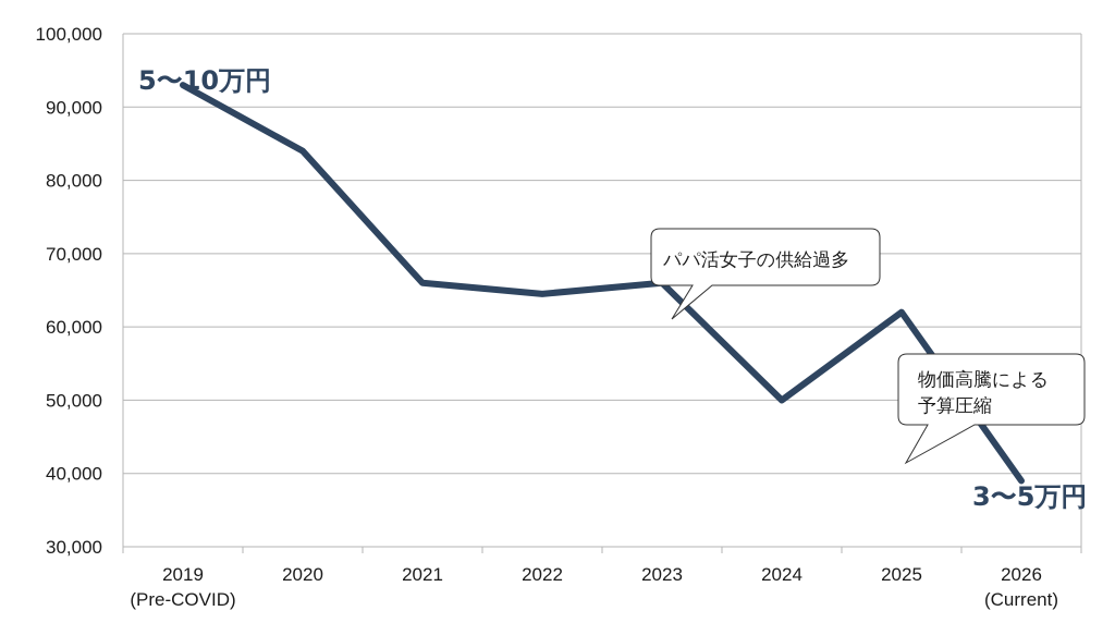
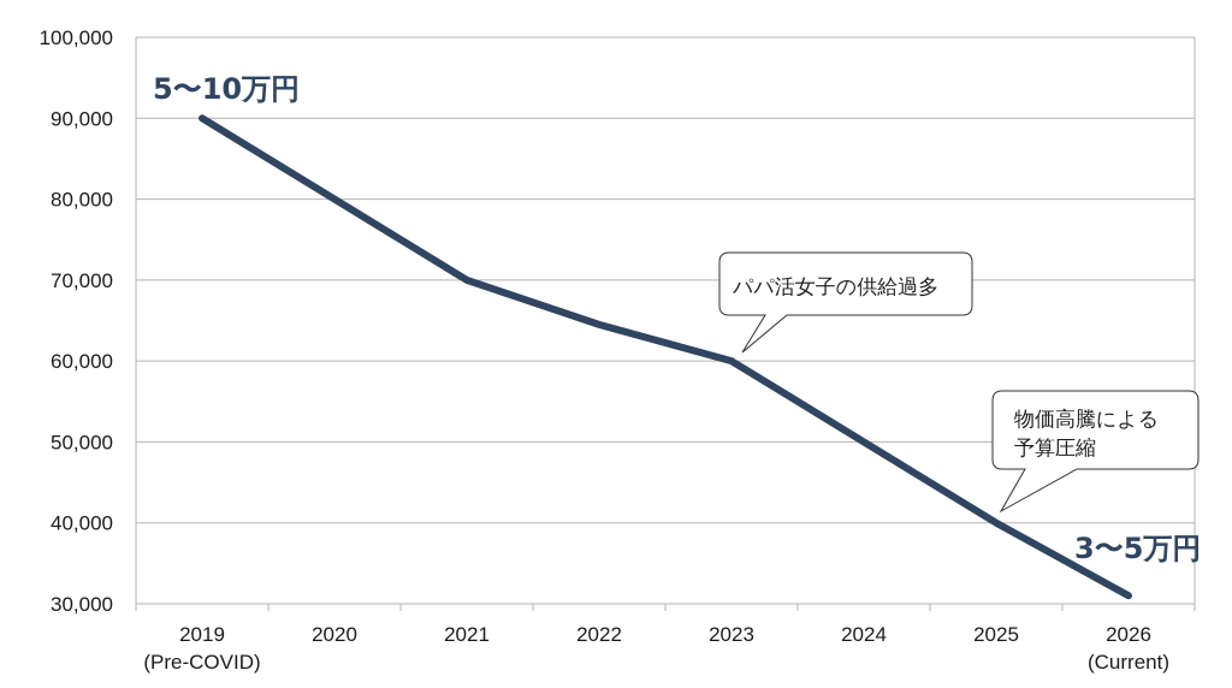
2019: 93000 -> 90000
2020: 84000 -> 80000
2021: 66000 -> 70000
2023: 66000 -> 60000
2025: 62000 -> 40000
2026: 39000 -> 31000
